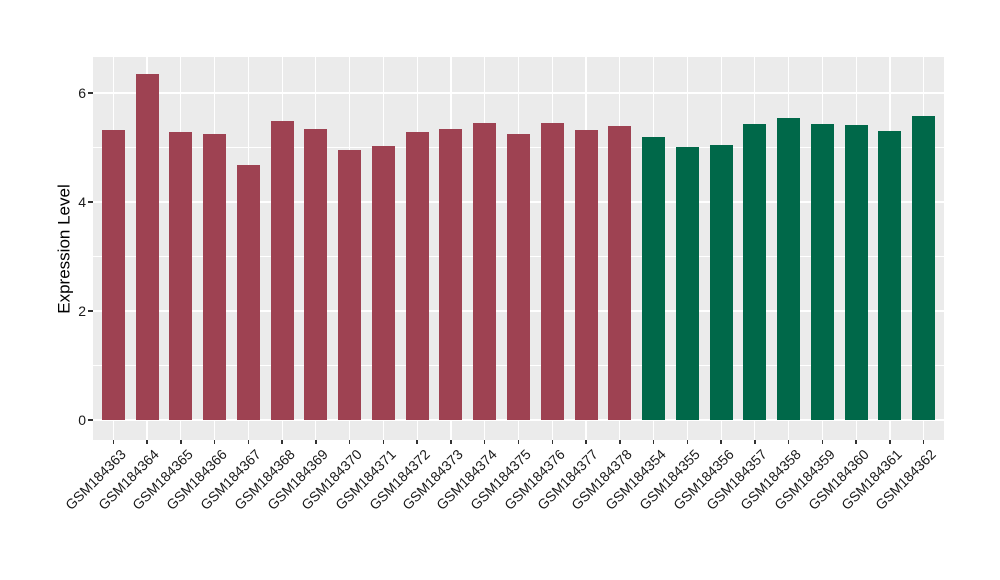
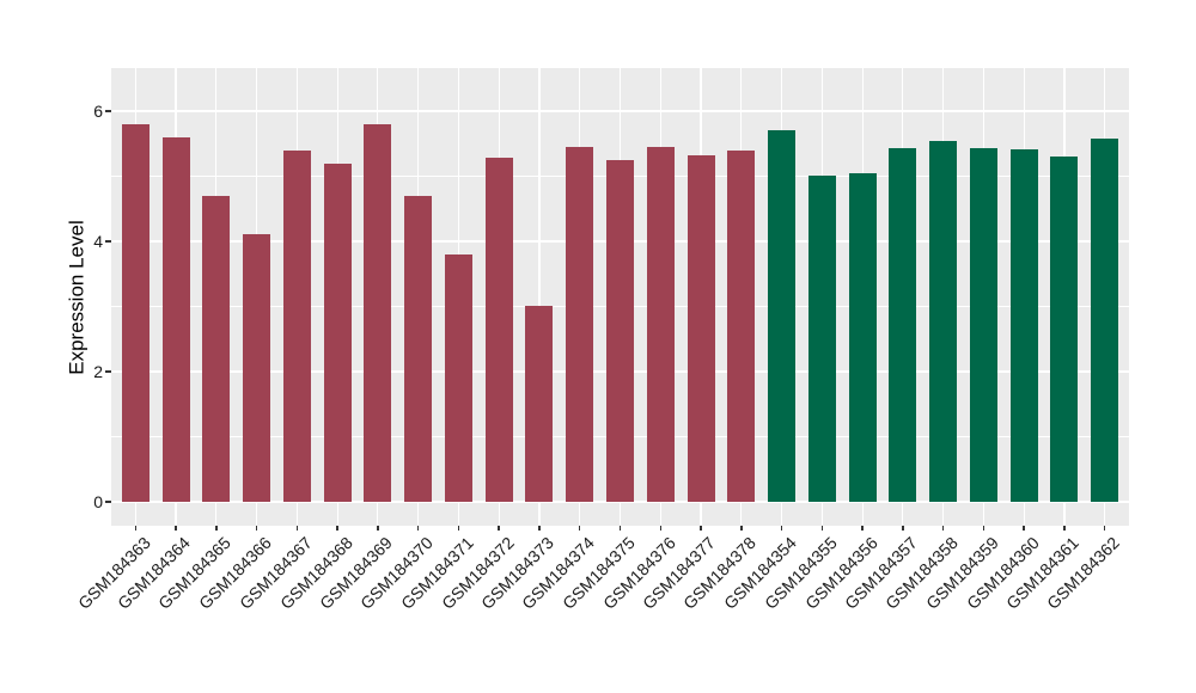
GSM184363: 5.3 -> 5.8
GSM184364: 6.3 -> 5.6
GSM184365: 5.3 -> 4.7
GSM184366: 5.2 -> 4.1
GSM184367: 4.7 -> 5.4
GSM184368: 5.5 -> 5.2
GSM184369: 5.3 -> 5.8
GSM184370: 5.0 -> 4.7
GSM184371: 5.0 -> 3.8
GSM184373: 5.3 -> 3.0
GSM184354: 5.2 -> 5.7
